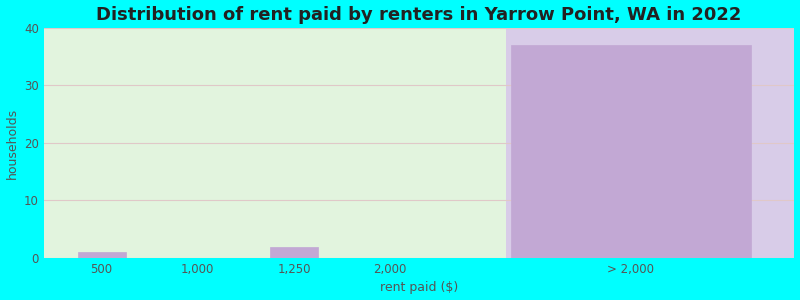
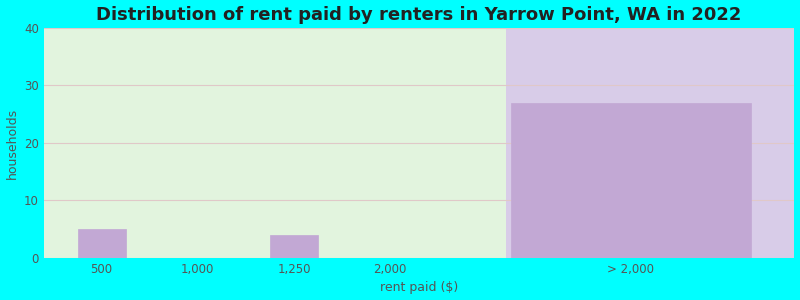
500: 1 -> 5
1,250: 2 -> 4
> 2,000: 37 -> 27
